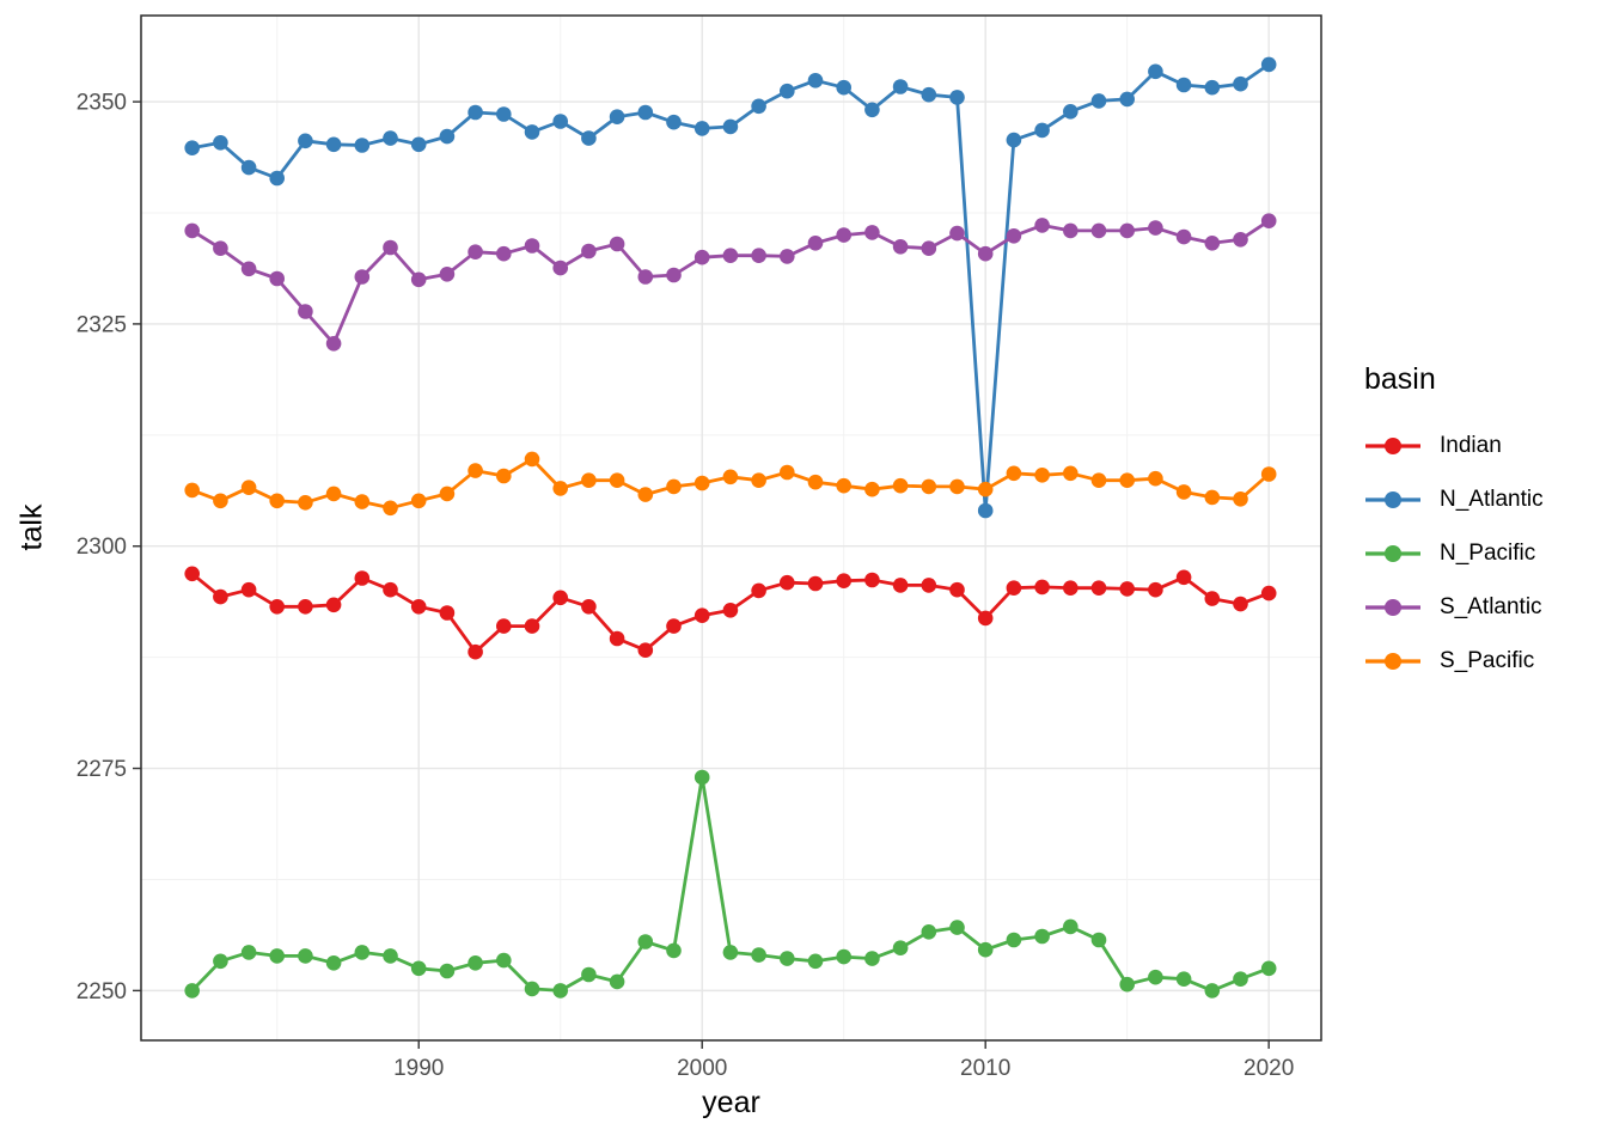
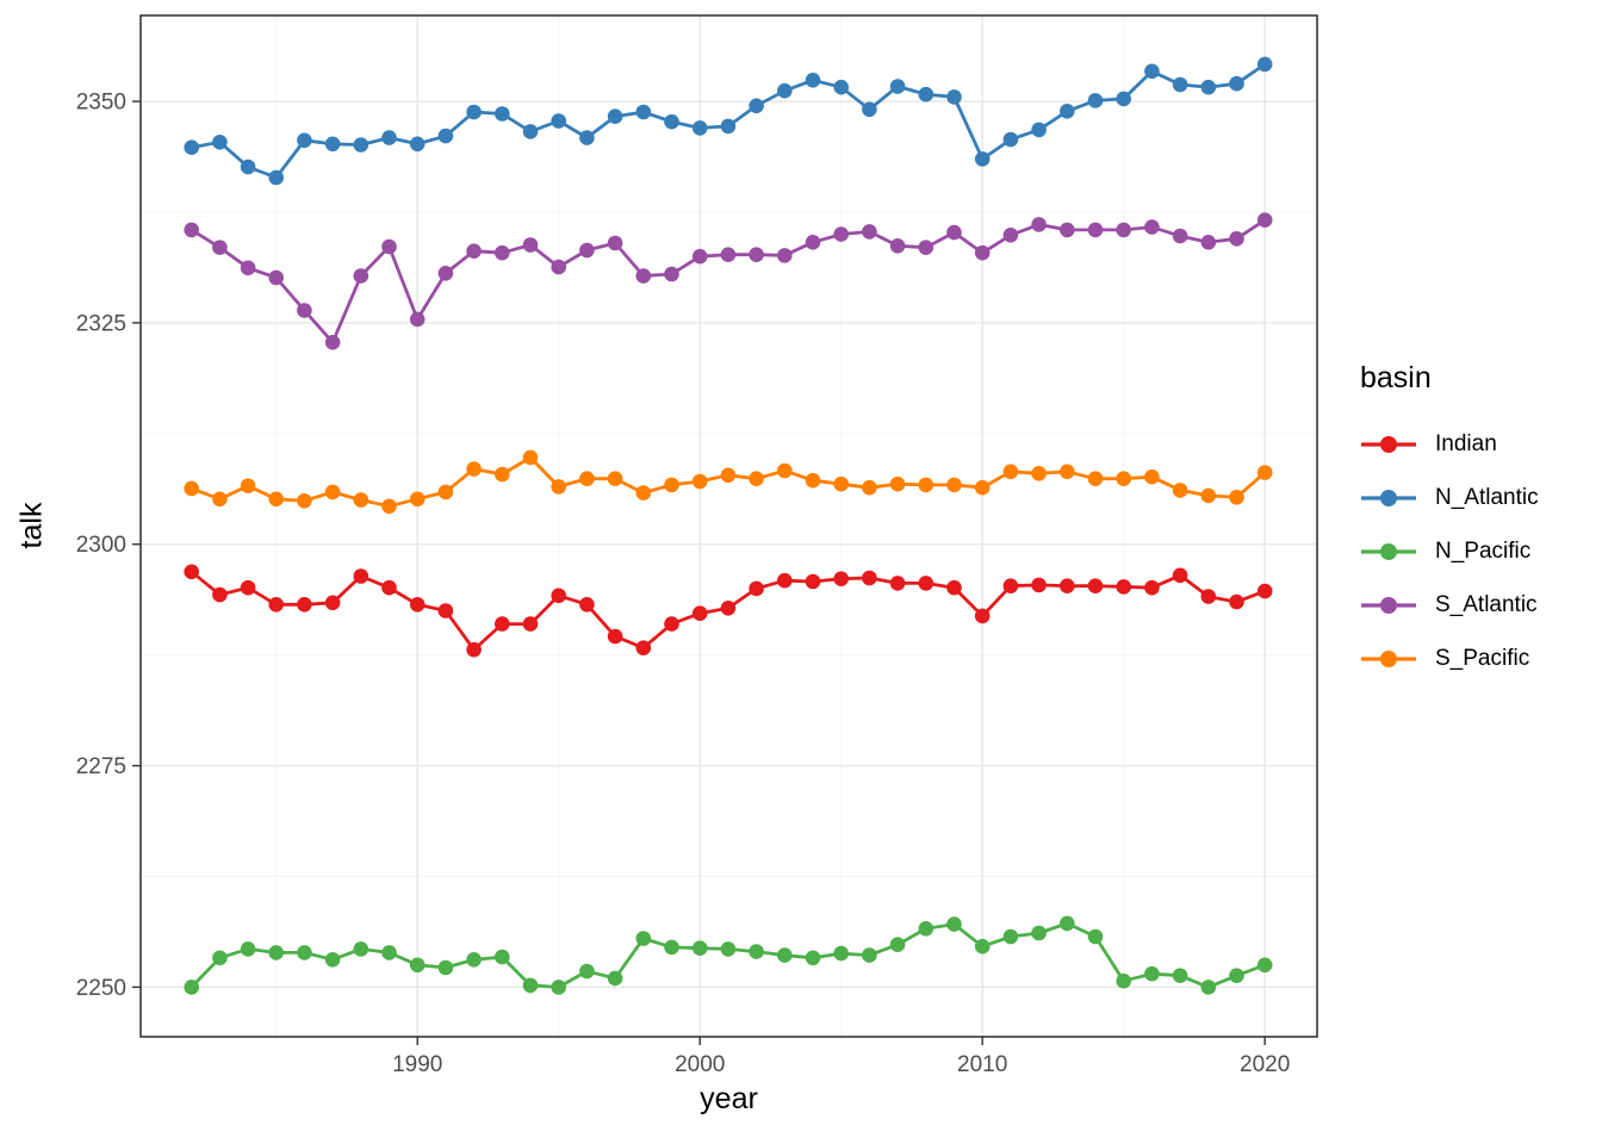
S_Atlantic/1990: 2330 -> 2325
N_Pacific/2000: 2274 -> 2254
N_Atlantic/2010: 2304 -> 2344
